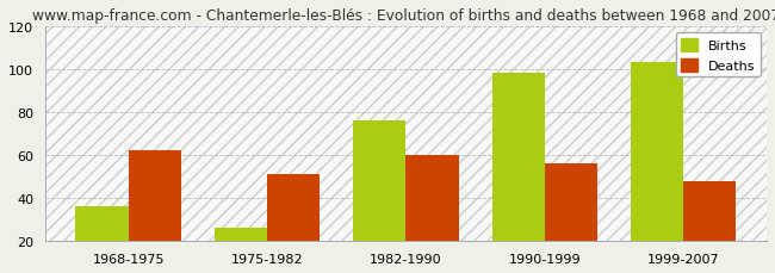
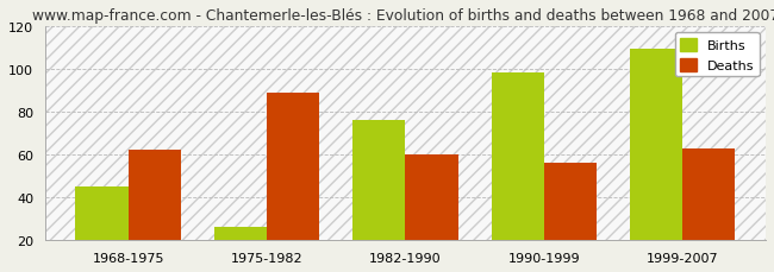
Births/1968-1975: 36 -> 45
Deaths/1975-1982: 51 -> 89
Births/1999-2007: 103 -> 109
Deaths/1999-2007: 48 -> 63
